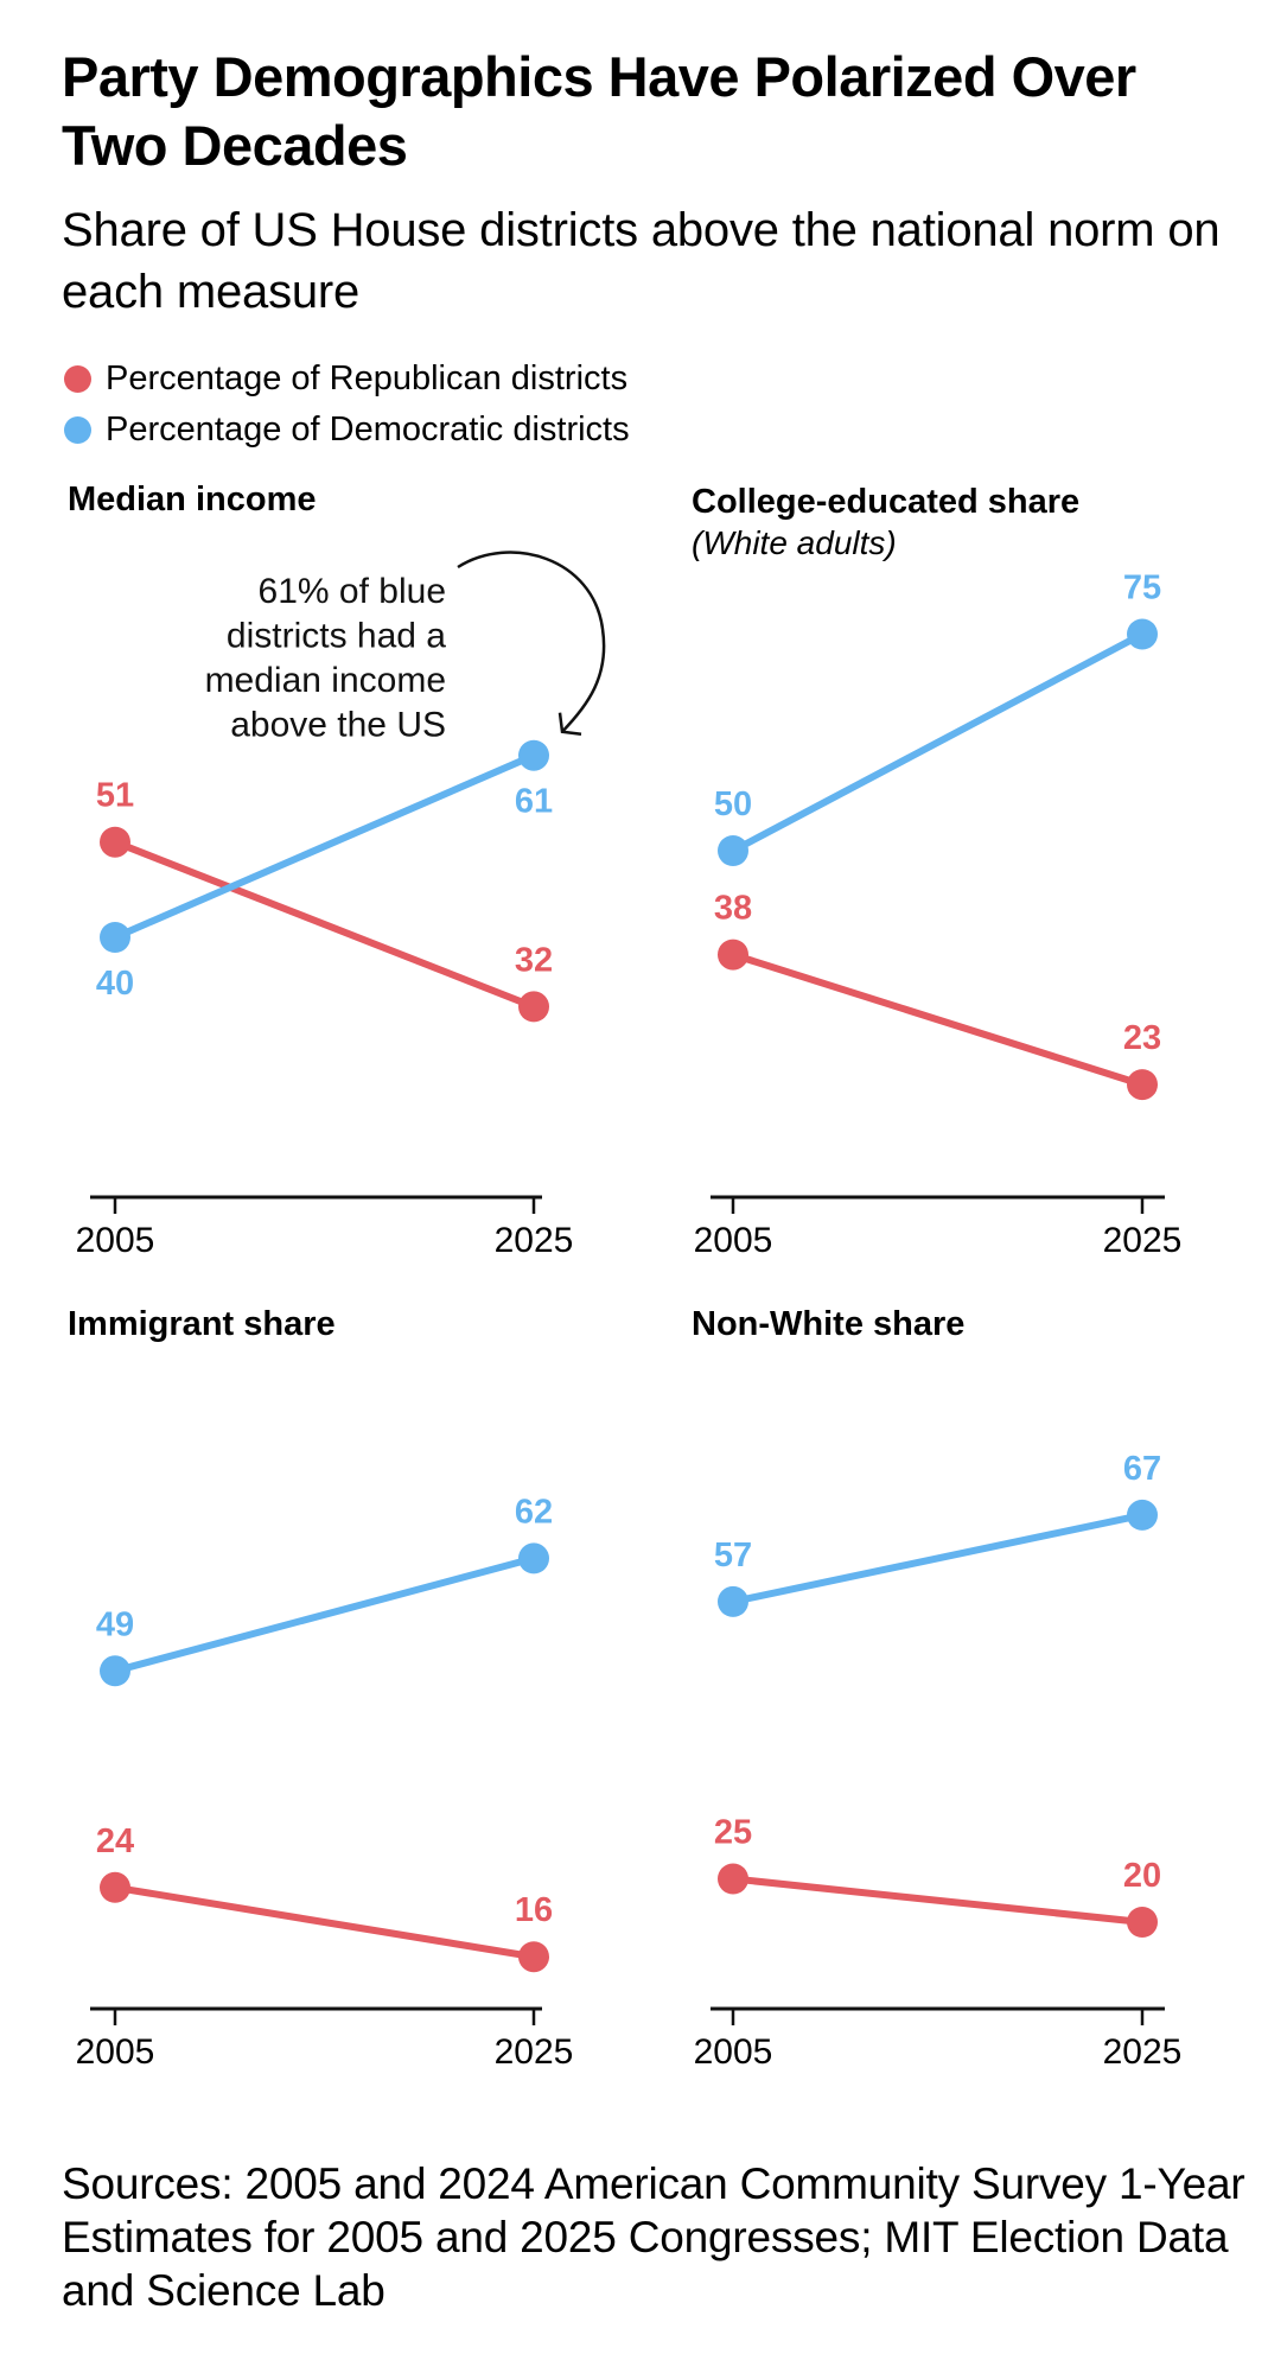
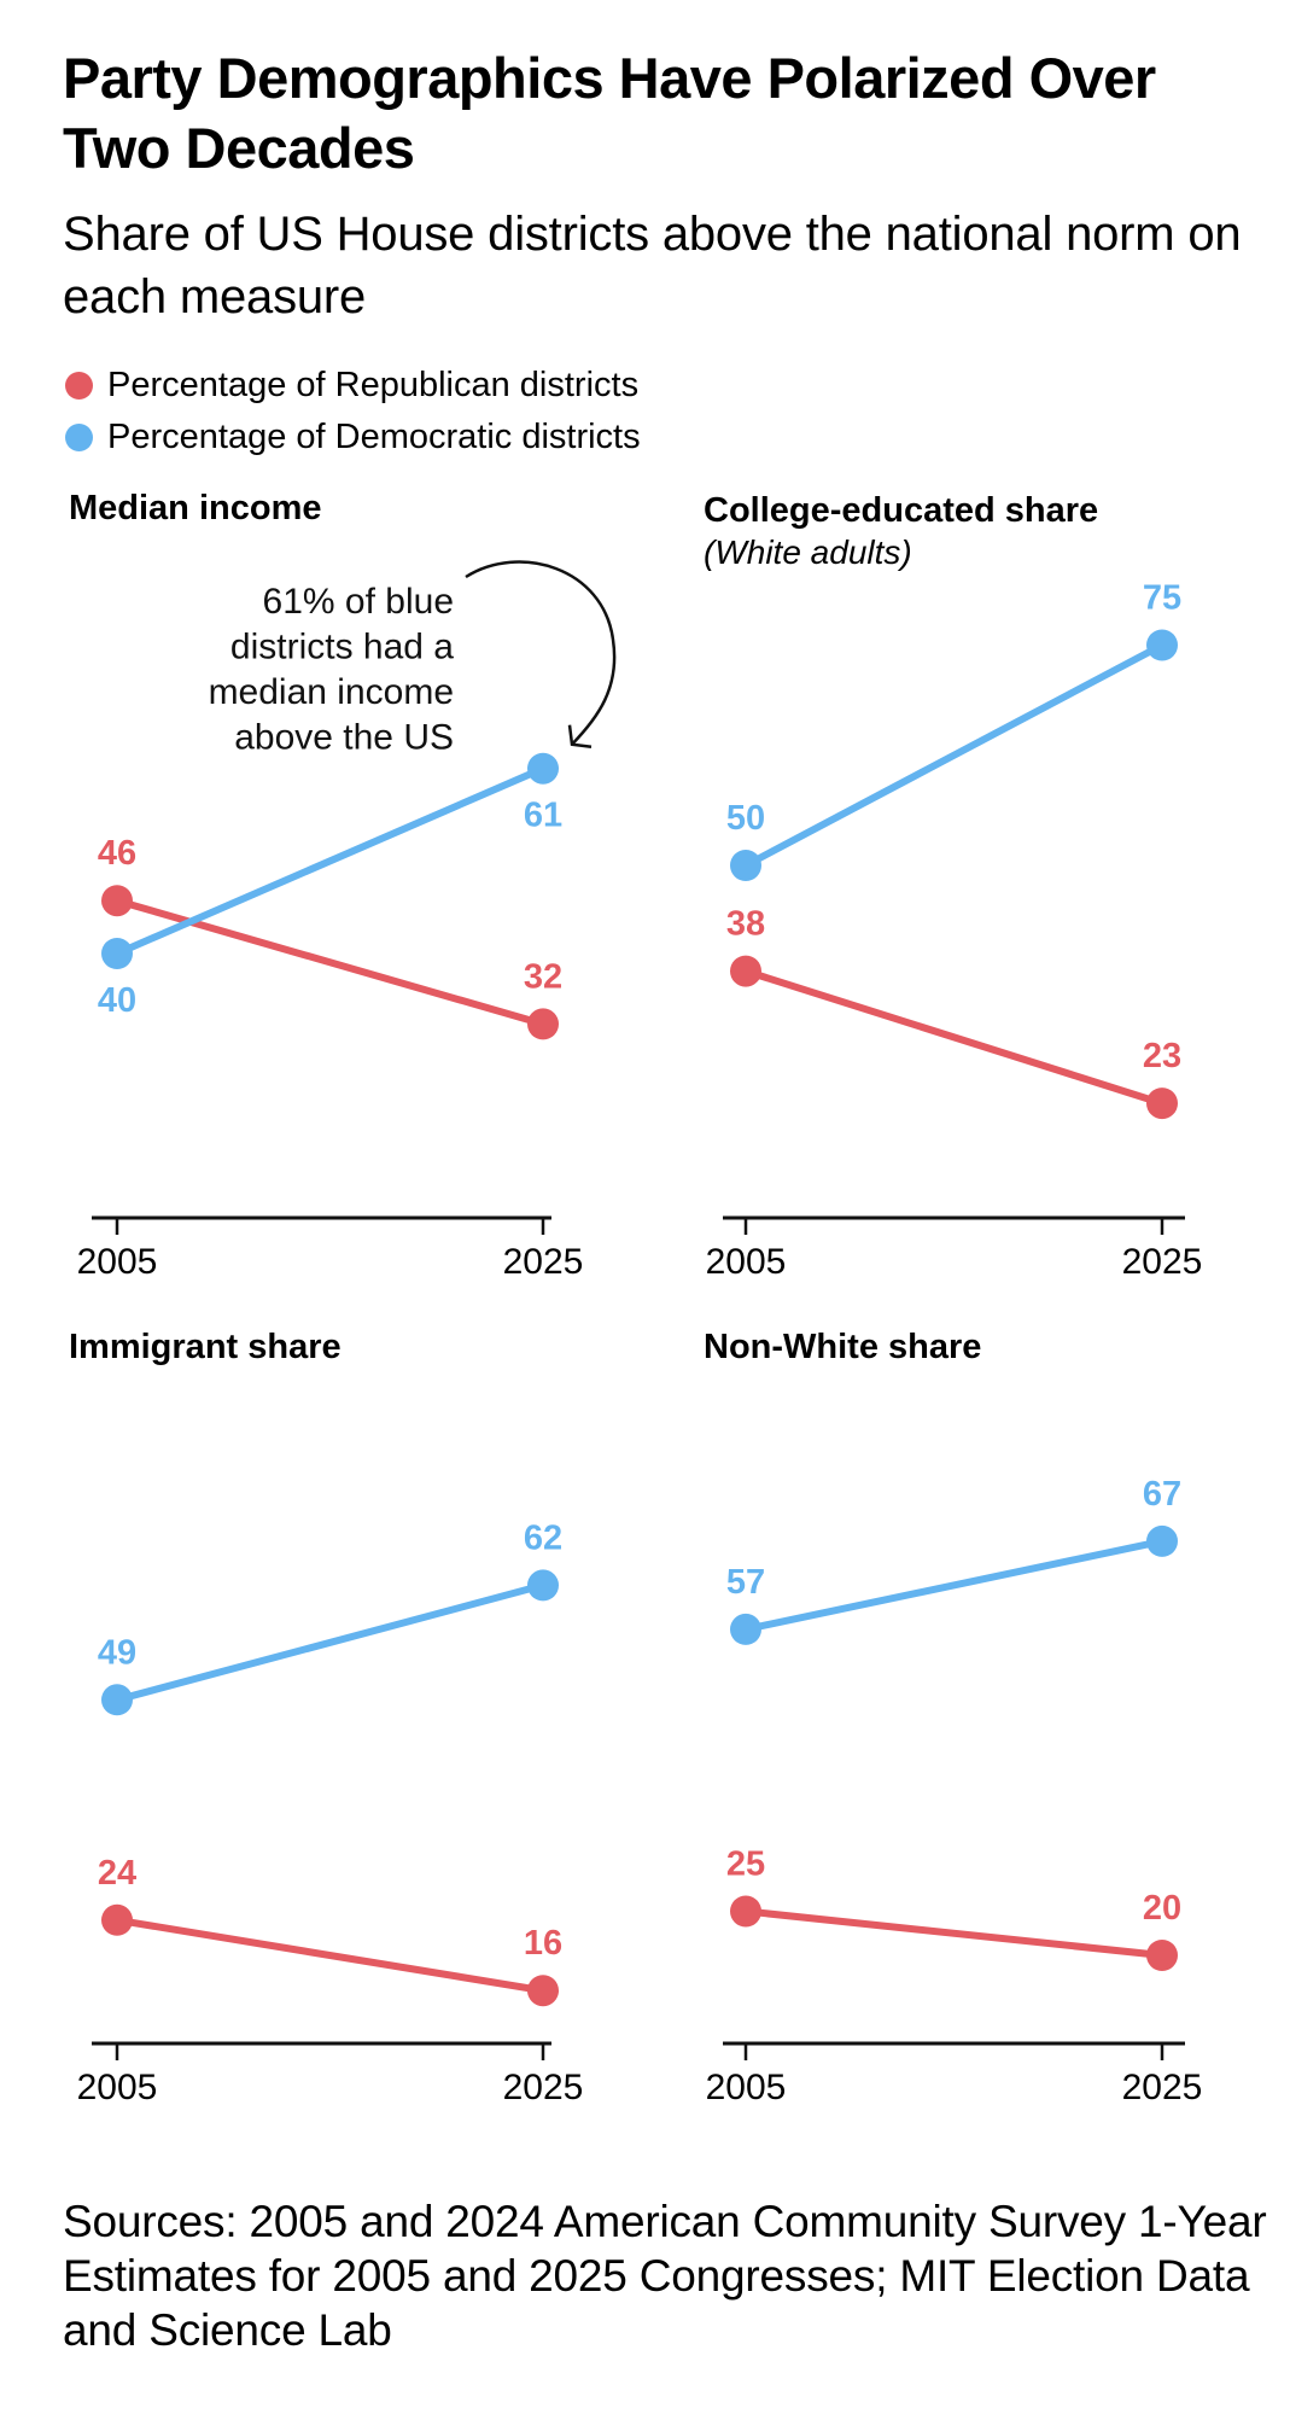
Median income/Percentage of Republican districts/2005: 51 -> 46
